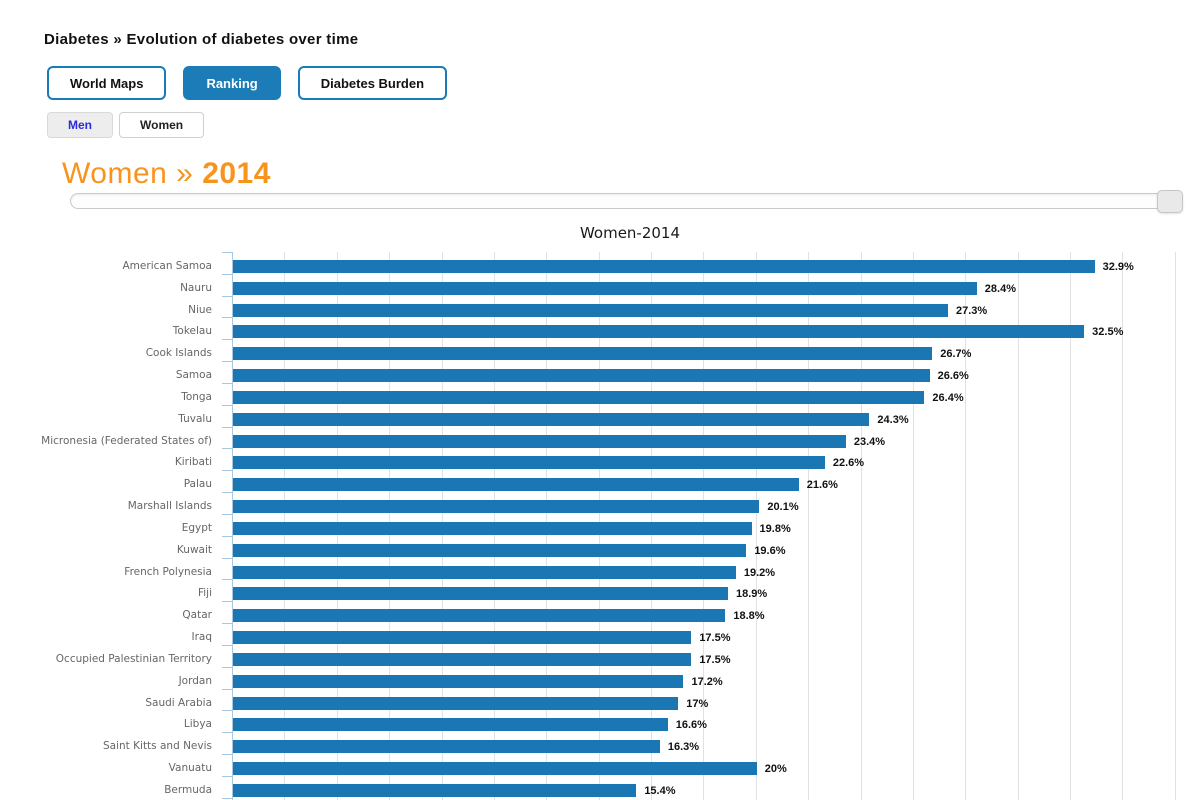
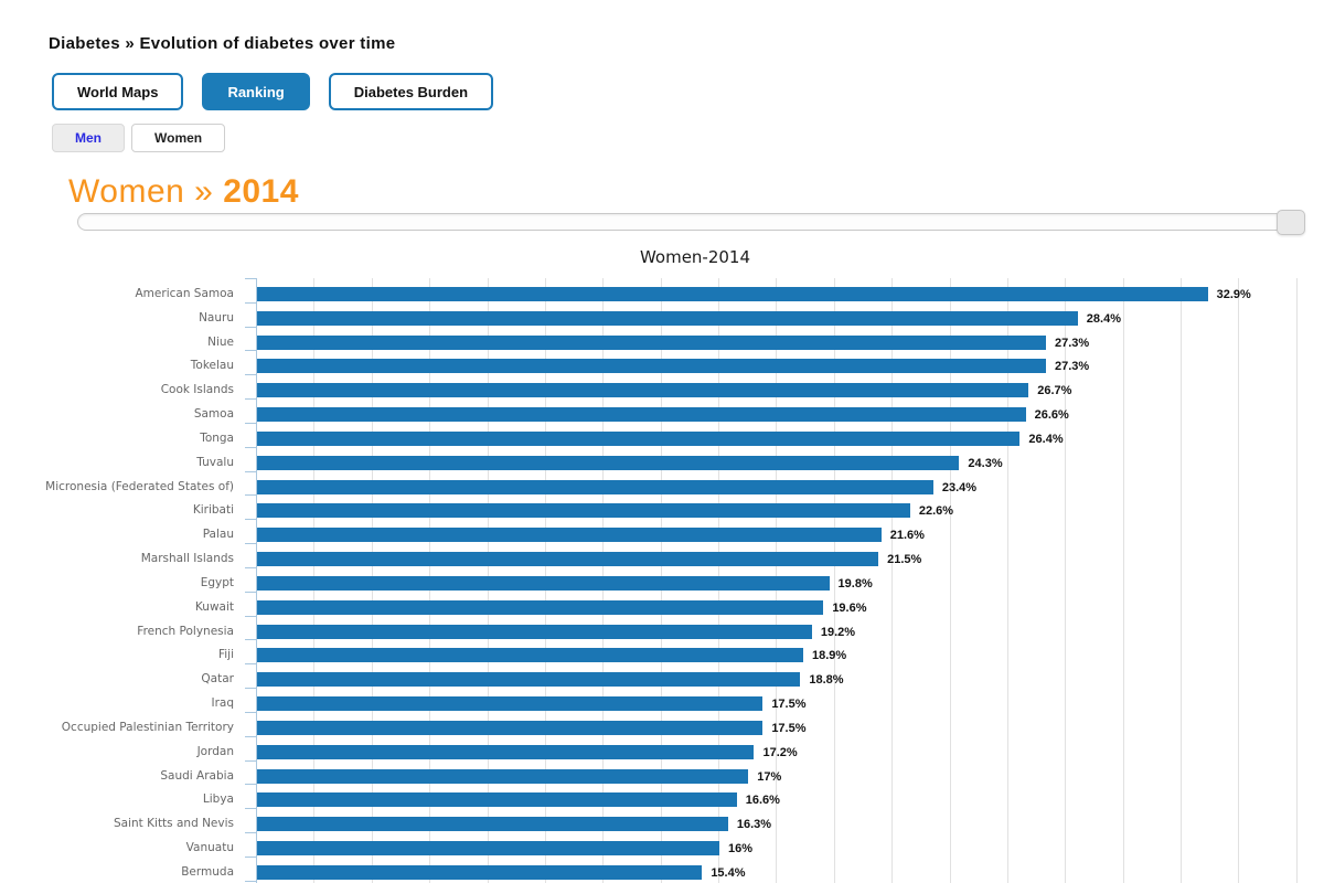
Tokelau: 32.5% -> 27.3%
Marshall Islands: 20.1% -> 21.5%
Vanuatu: 20% -> 16%
